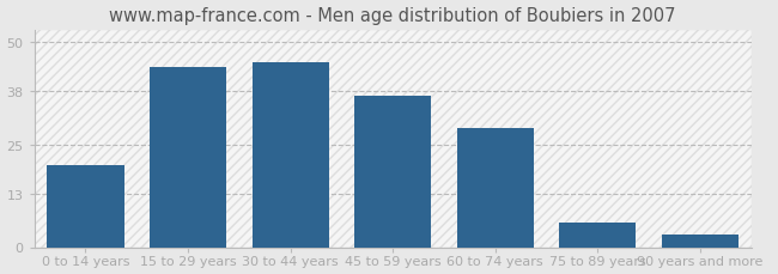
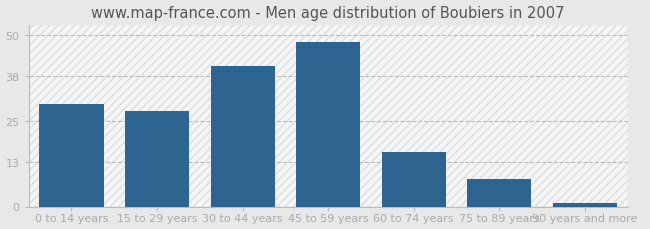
0 to 14 years: 20 -> 30
15 to 29 years: 44 -> 28
30 to 44 years: 45 -> 41
45 to 59 years: 37 -> 48
60 to 74 years: 29 -> 16
75 to 89 years: 6 -> 8
90 years and more: 3 -> 1
